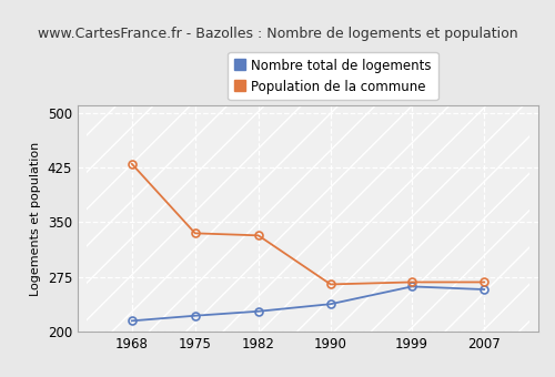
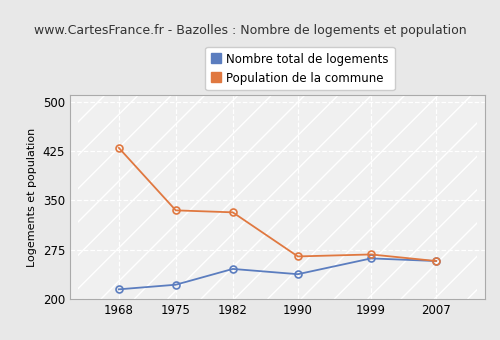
Nombre total de logements/1982: 228 -> 246
Population de la commune/2007: 268 -> 258
